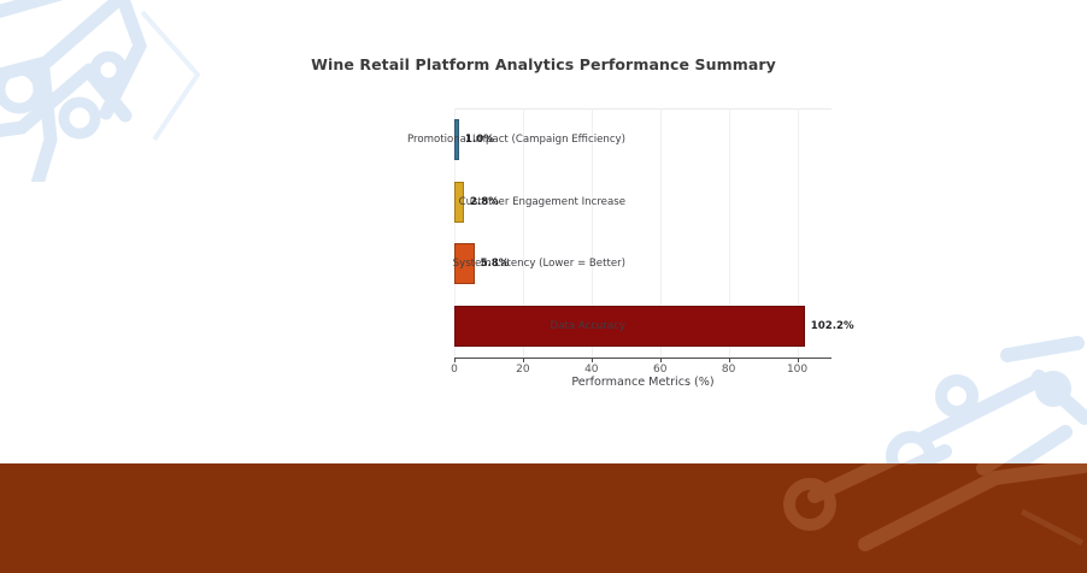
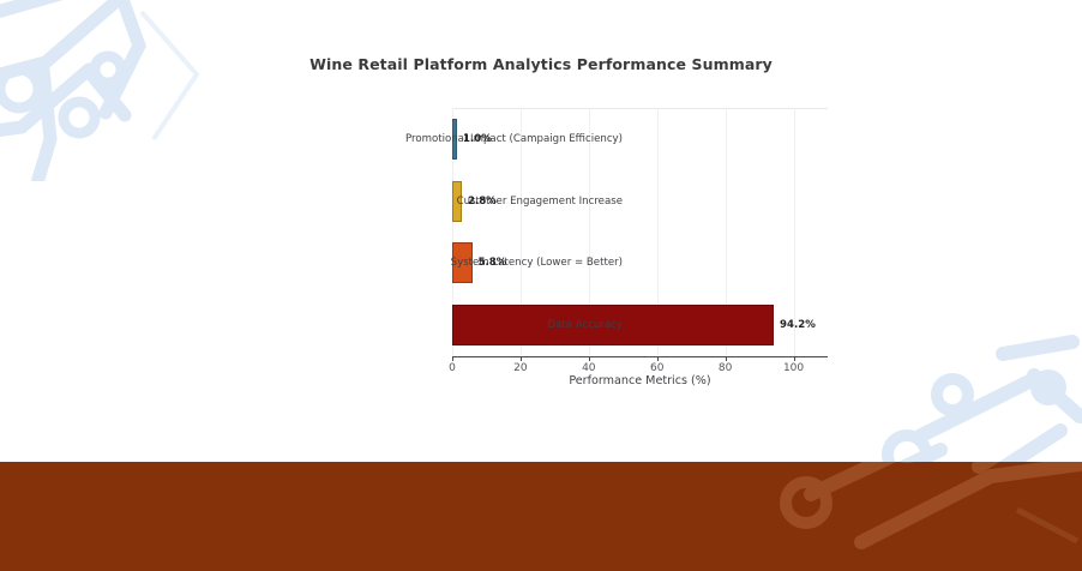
Data Accuracy: 102.2% -> 94.2%
